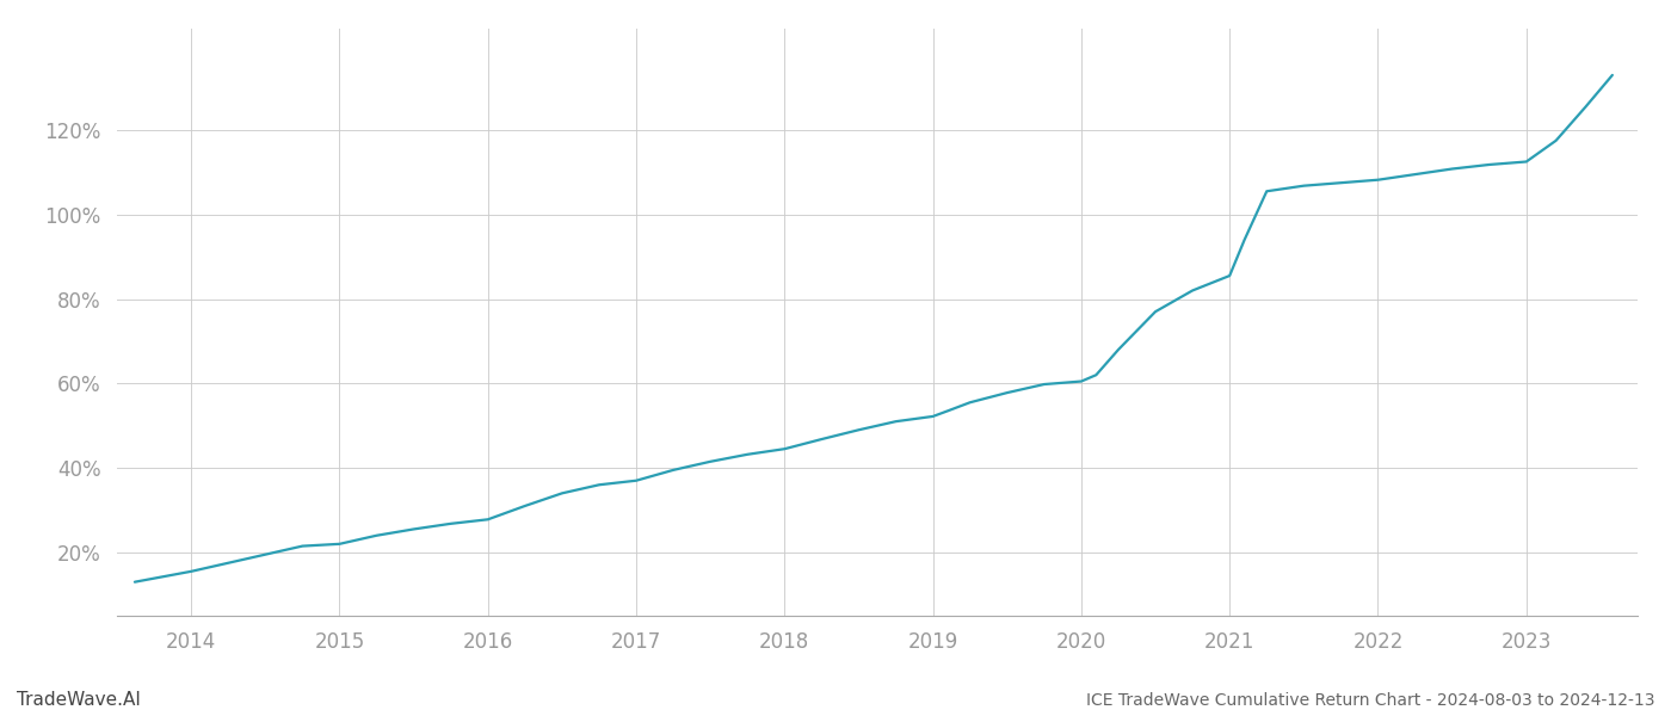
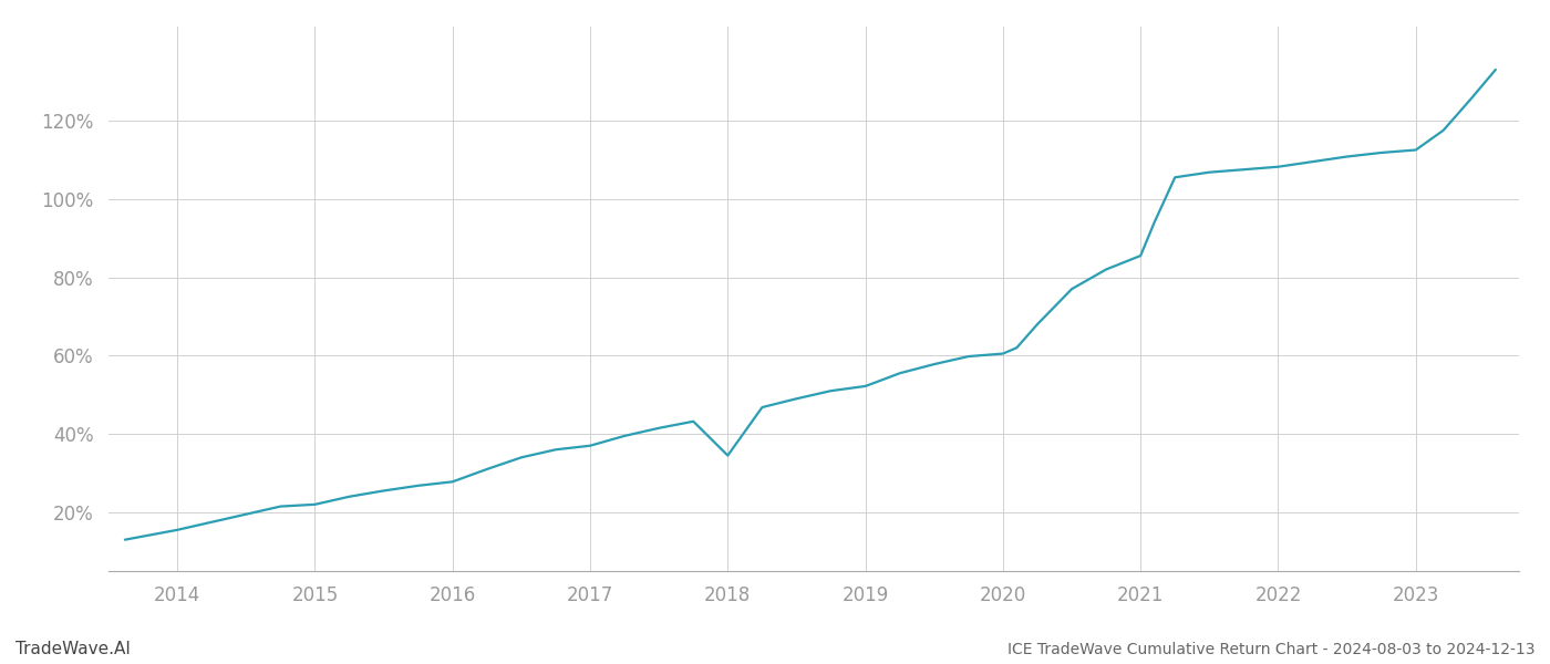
2018: 44.5% -> 34.5%
